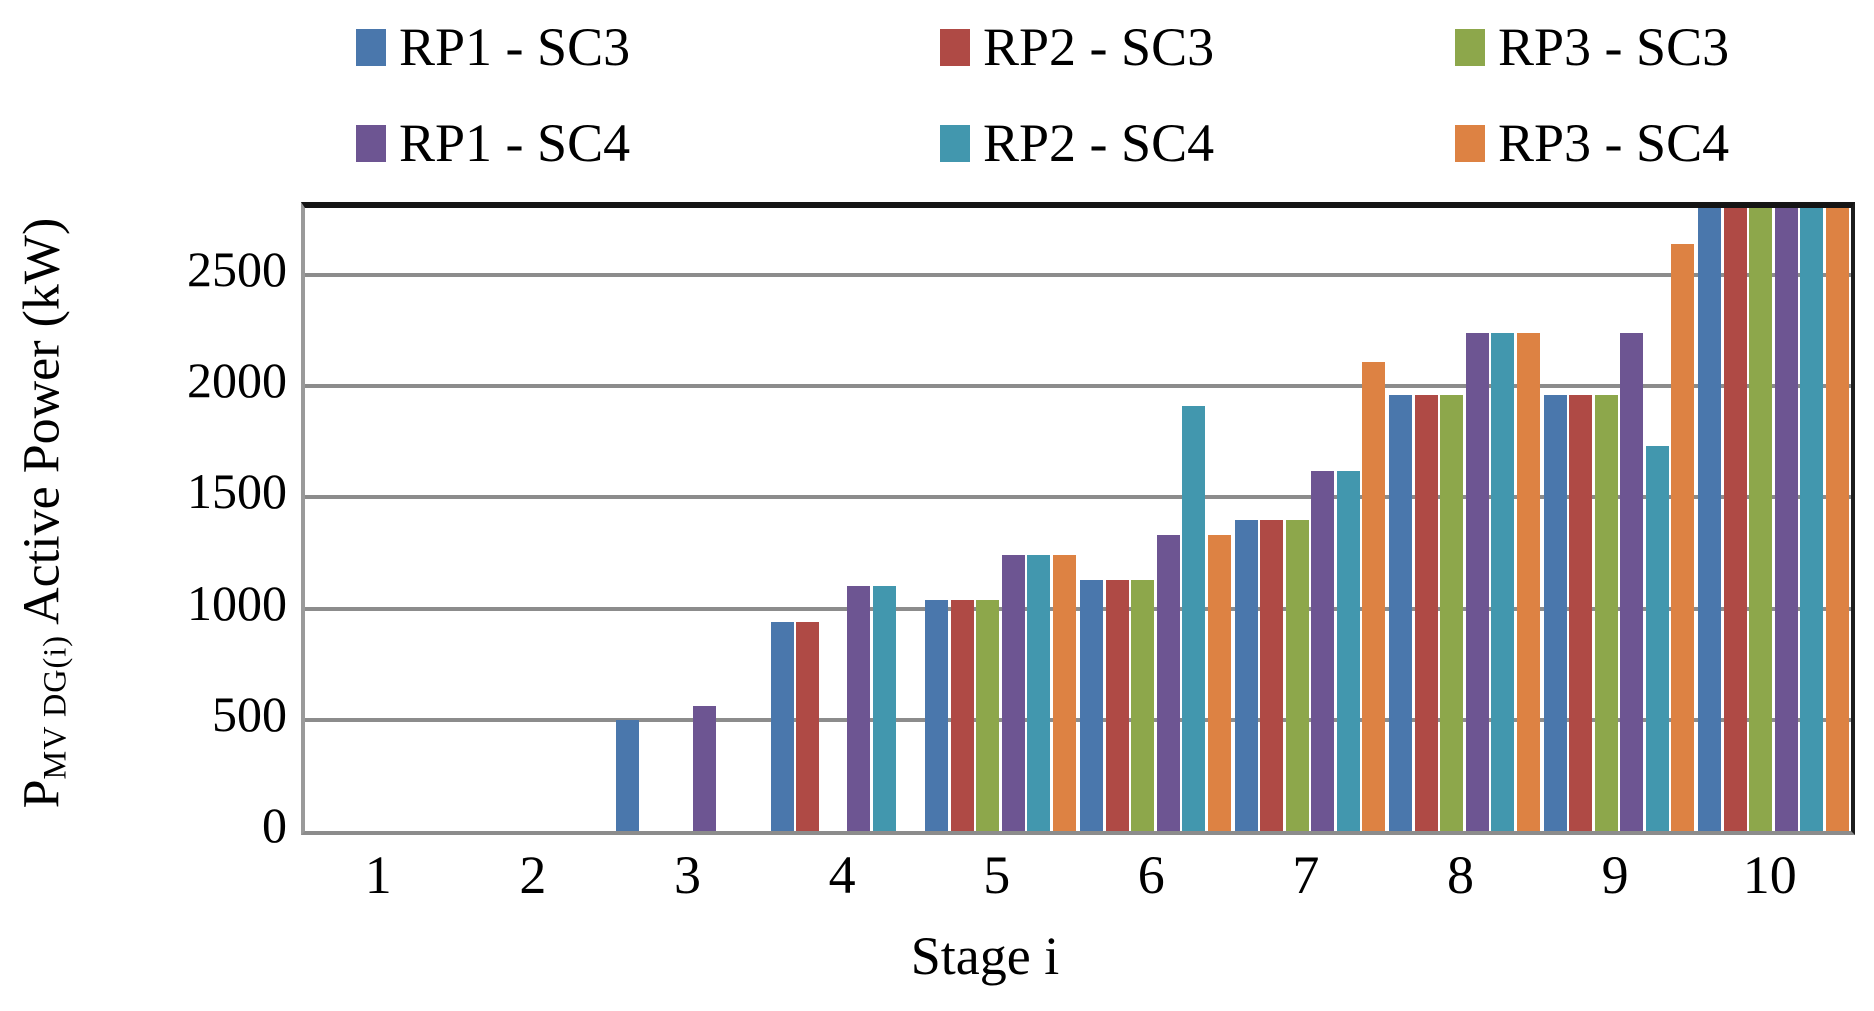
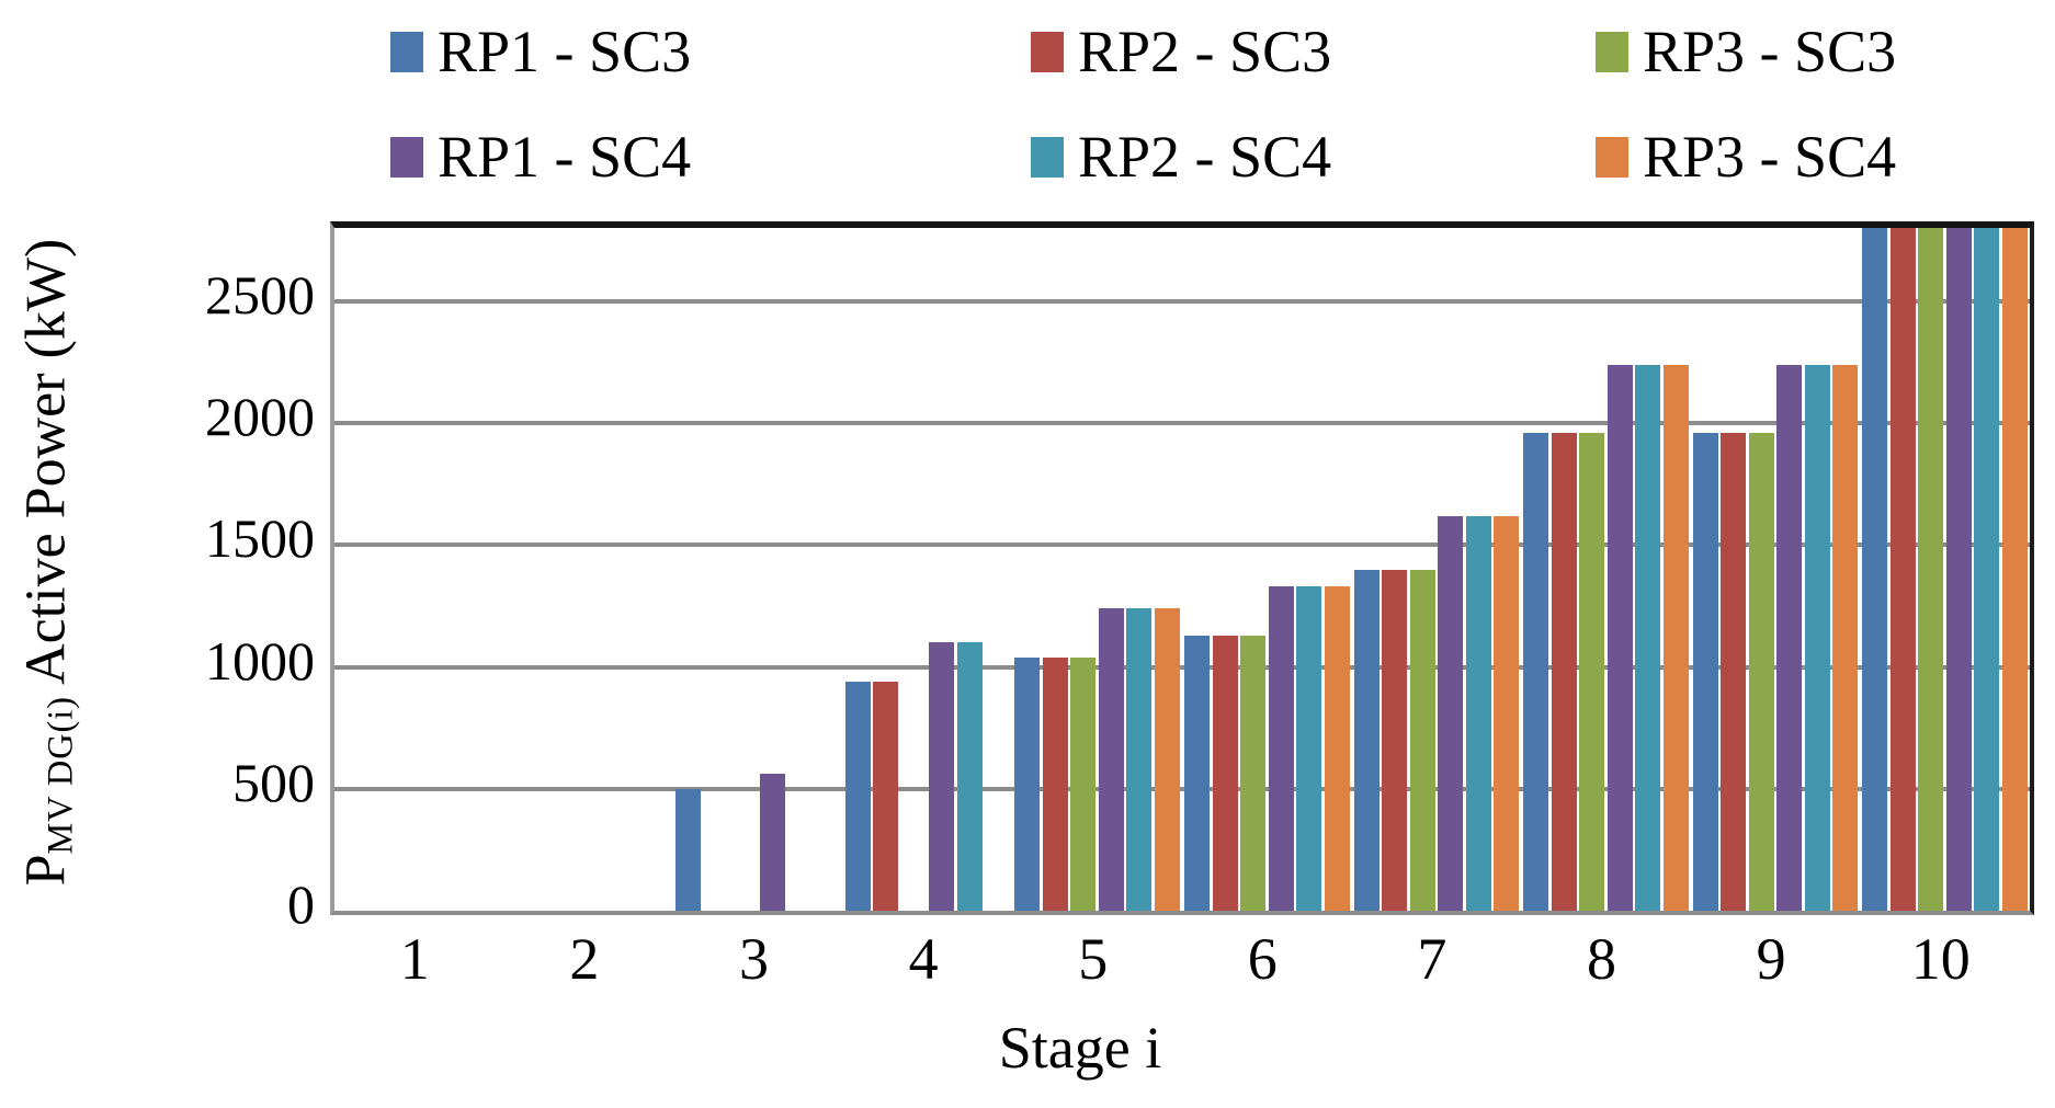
RP2 - SC4/6: 1910 -> 1330
RP3 - SC4/7: 2110 -> 1620
RP2 - SC4/9: 1730 -> 2240
RP3 - SC4/9: 2640 -> 2240
